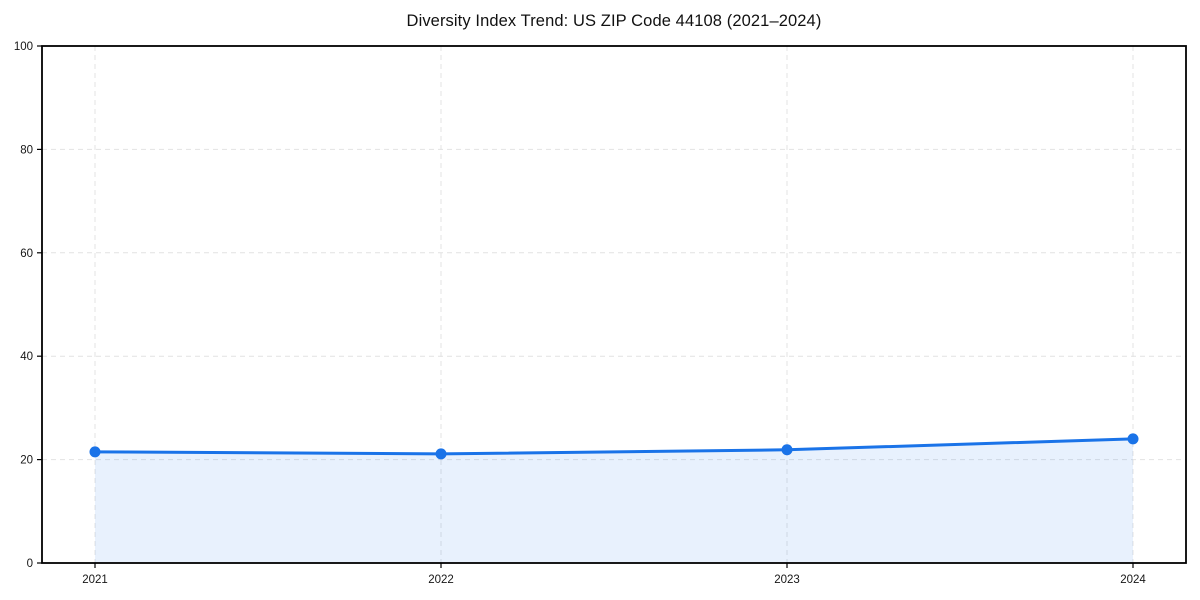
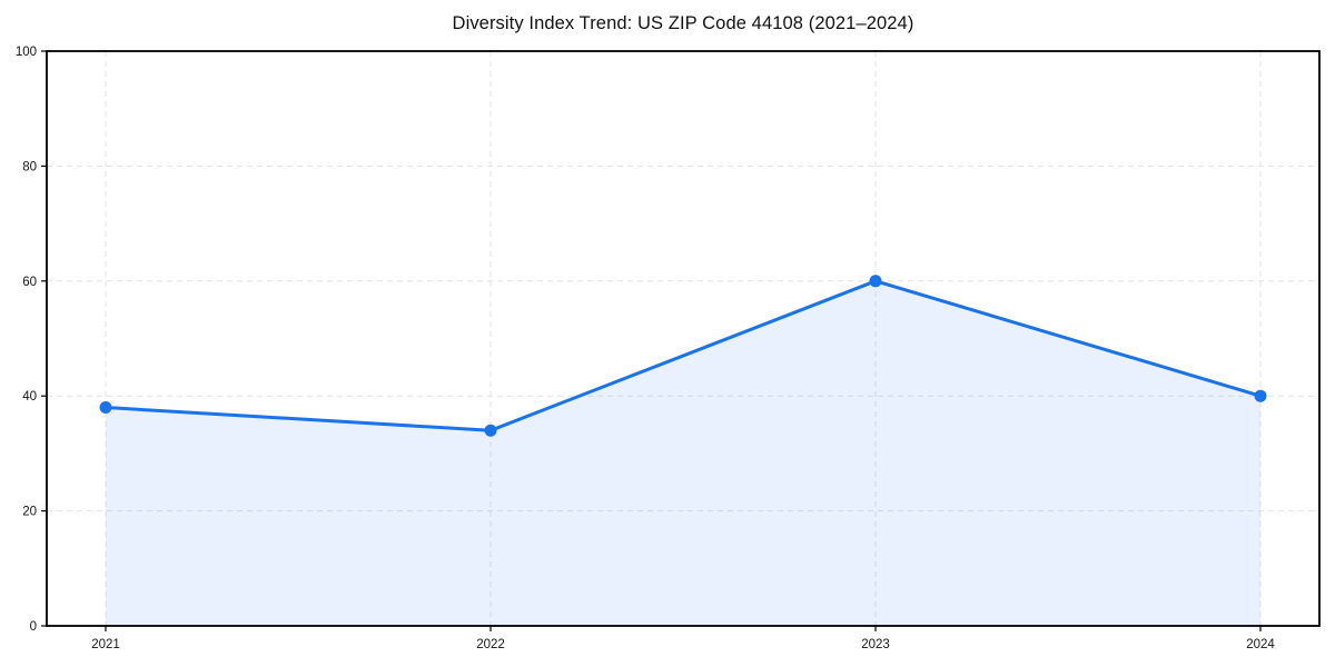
2021: 22 -> 38
2022: 21 -> 34
2023: 22 -> 60
2024: 24 -> 40
